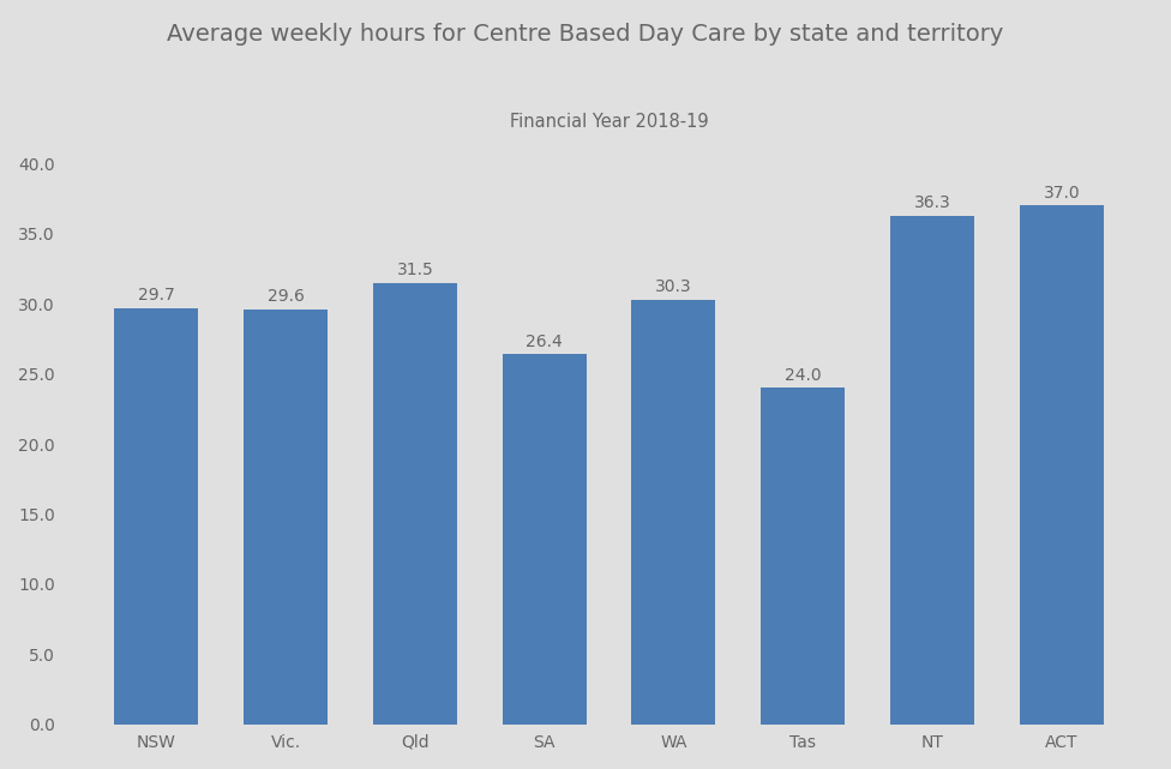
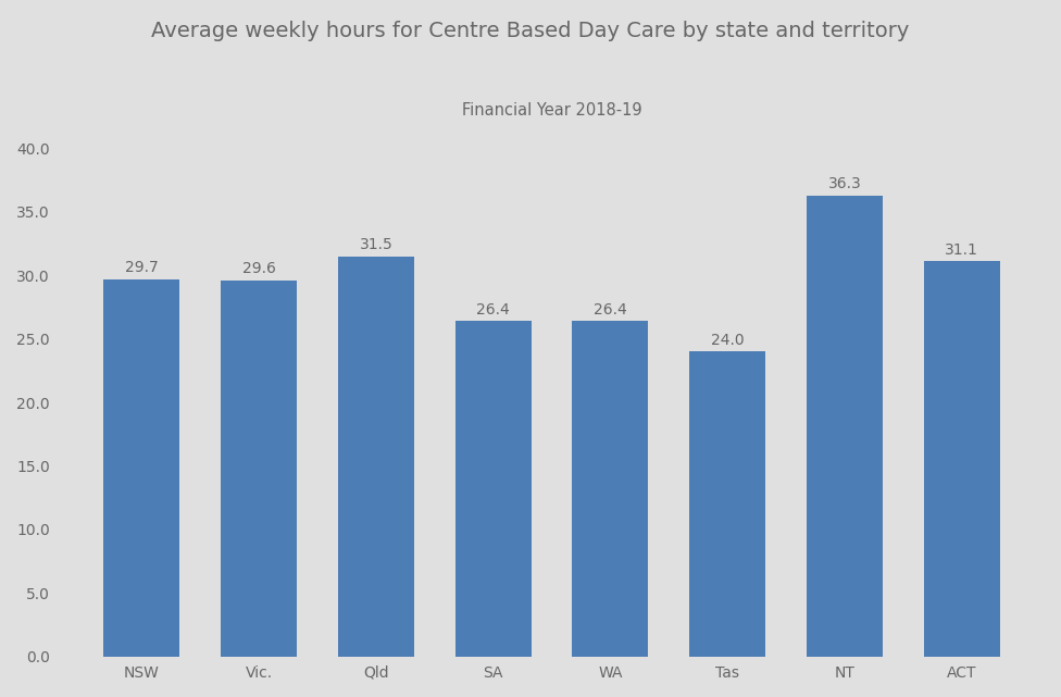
WA: 30.3 -> 26.4
ACT: 37.0 -> 31.1
